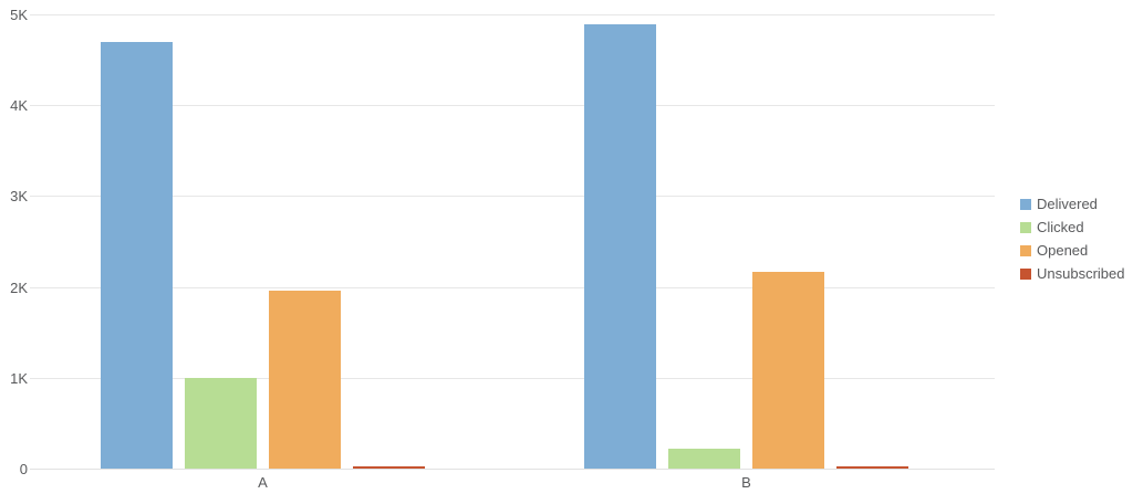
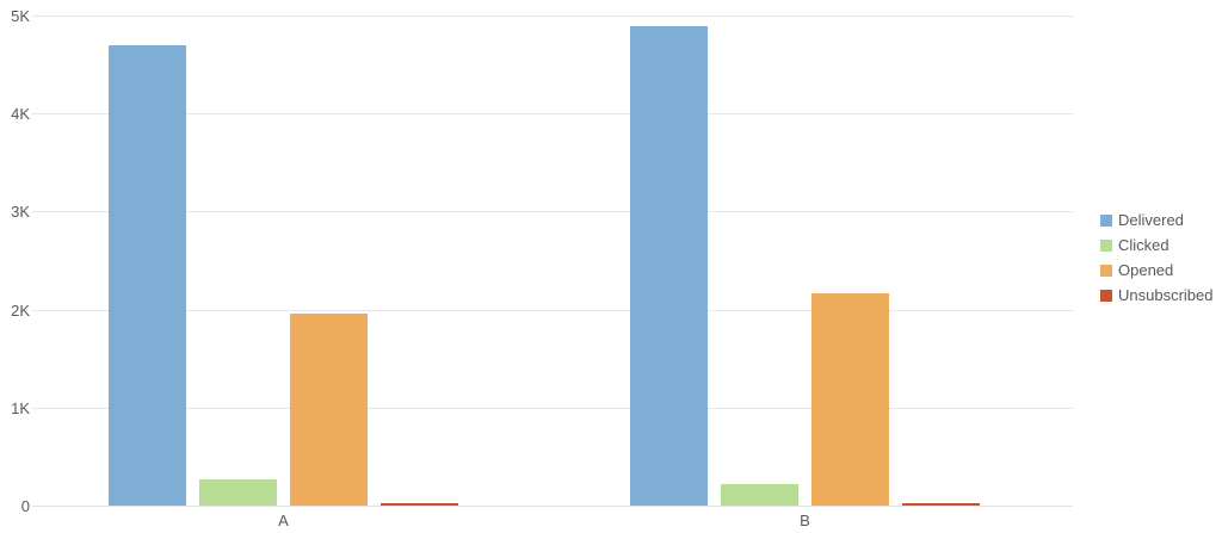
Clicked/A: 1.0K -> 0.3K
